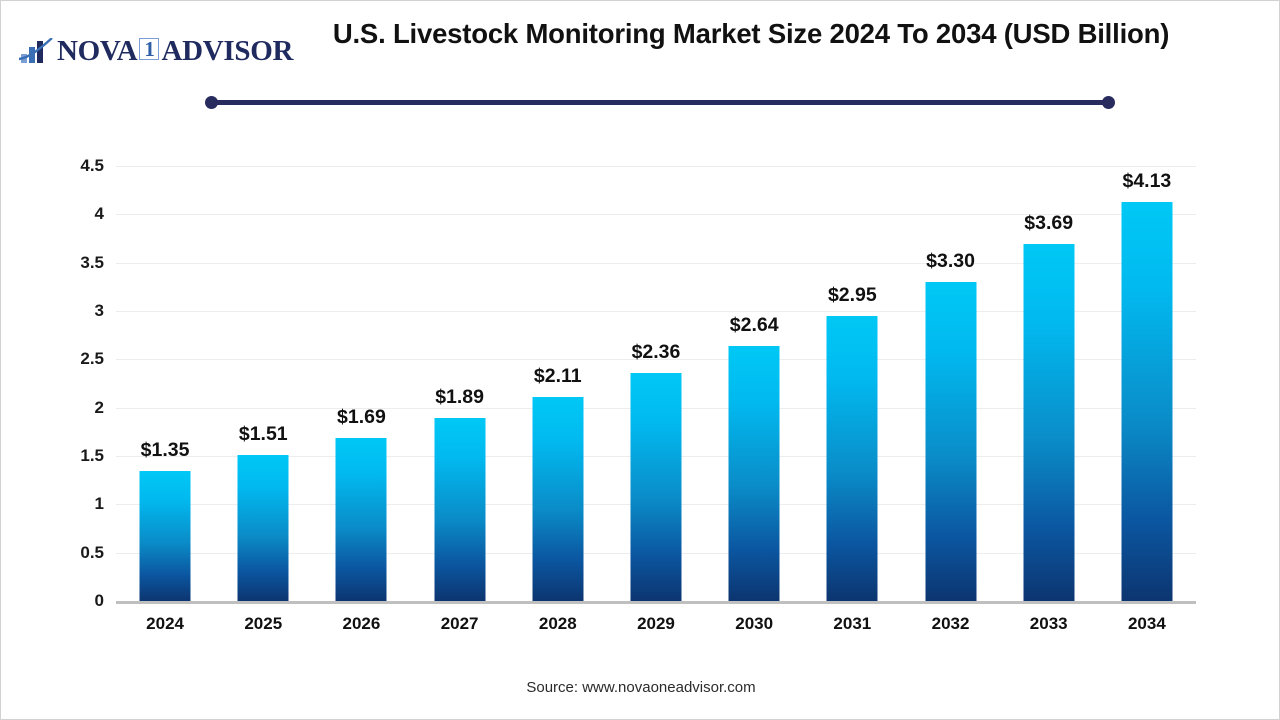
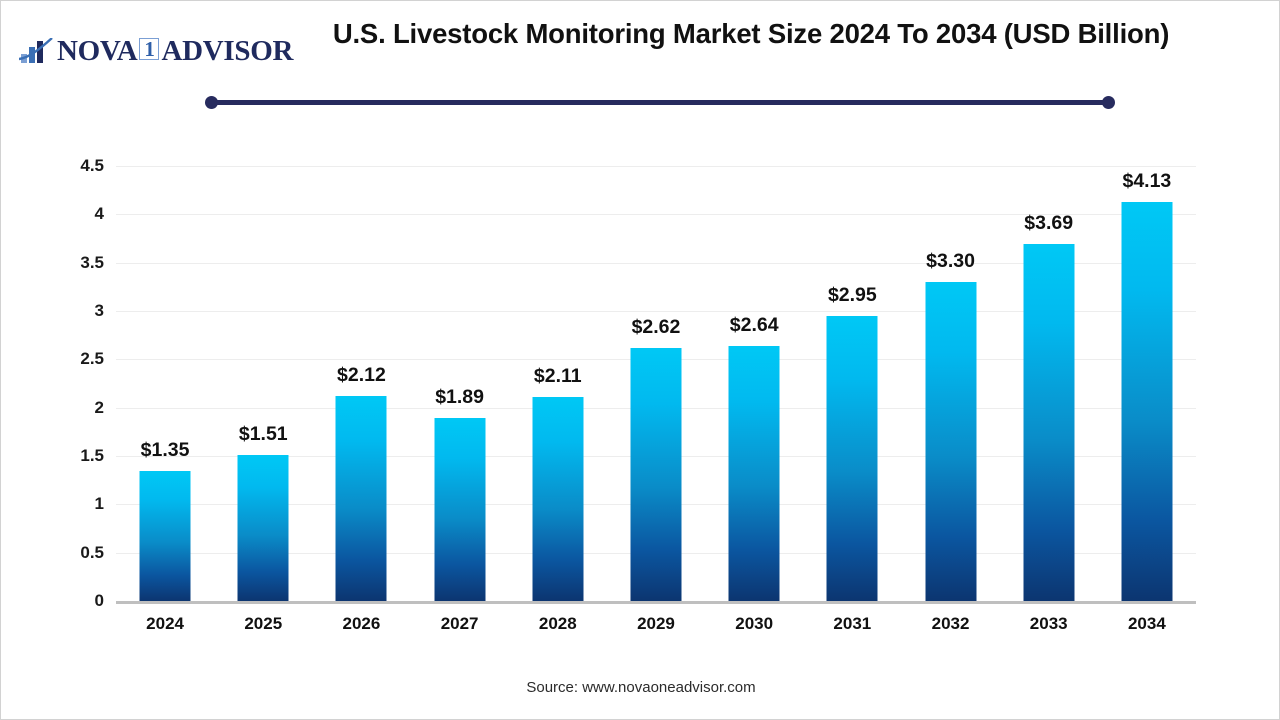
2026: $1.69 -> $2.12
2029: $2.36 -> $2.62
